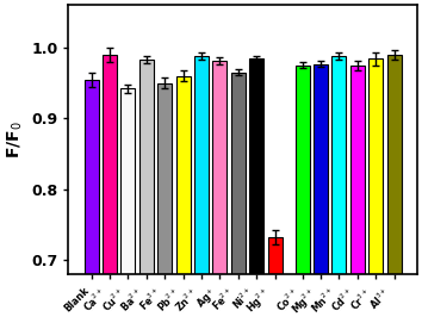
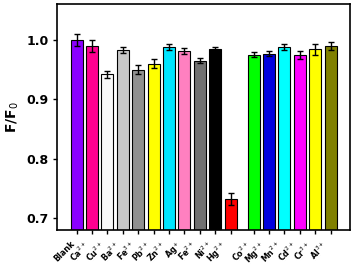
Blank: 0.954 -> 1.000
